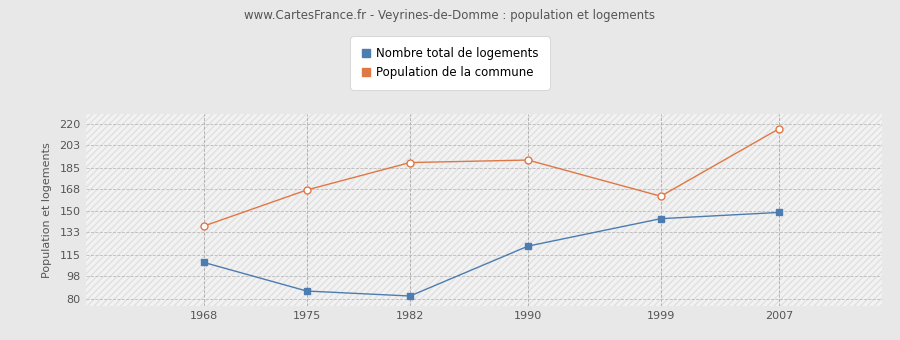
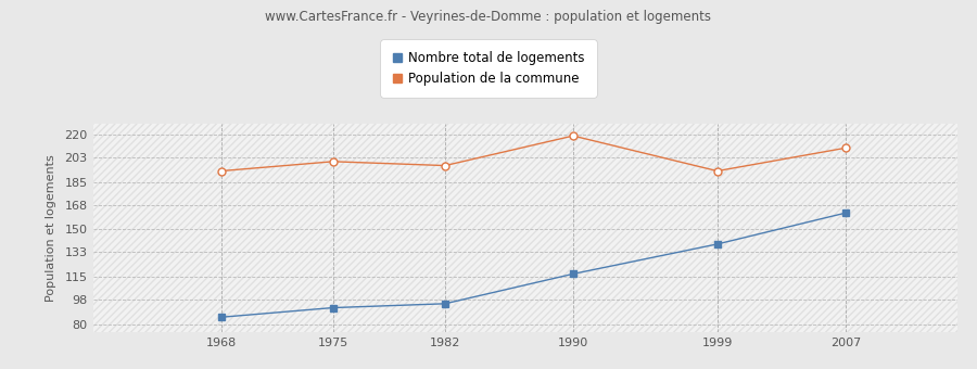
Nombre total de logements/1968: 109 -> 85
Population de la commune/1968: 138 -> 193
Nombre total de logements/1975: 86 -> 92
Population de la commune/1975: 167 -> 200
Nombre total de logements/1982: 82 -> 95
Population de la commune/1982: 189 -> 197
Nombre total de logements/1990: 122 -> 117
Population de la commune/1990: 191 -> 219
Nombre total de logements/1999: 144 -> 139
Population de la commune/1999: 162 -> 193
Nombre total de logements/2007: 149 -> 162
Population de la commune/2007: 216 -> 210
